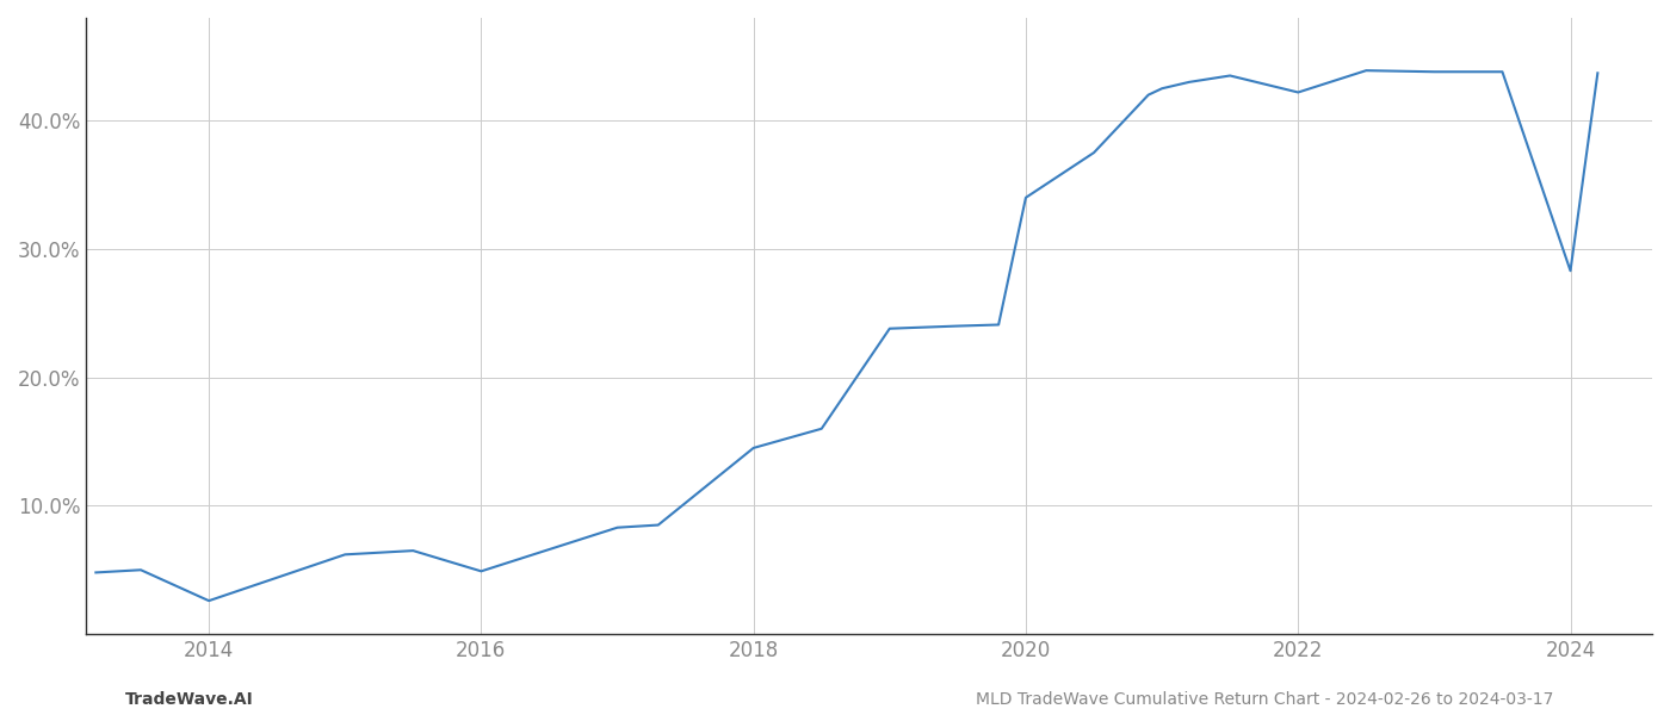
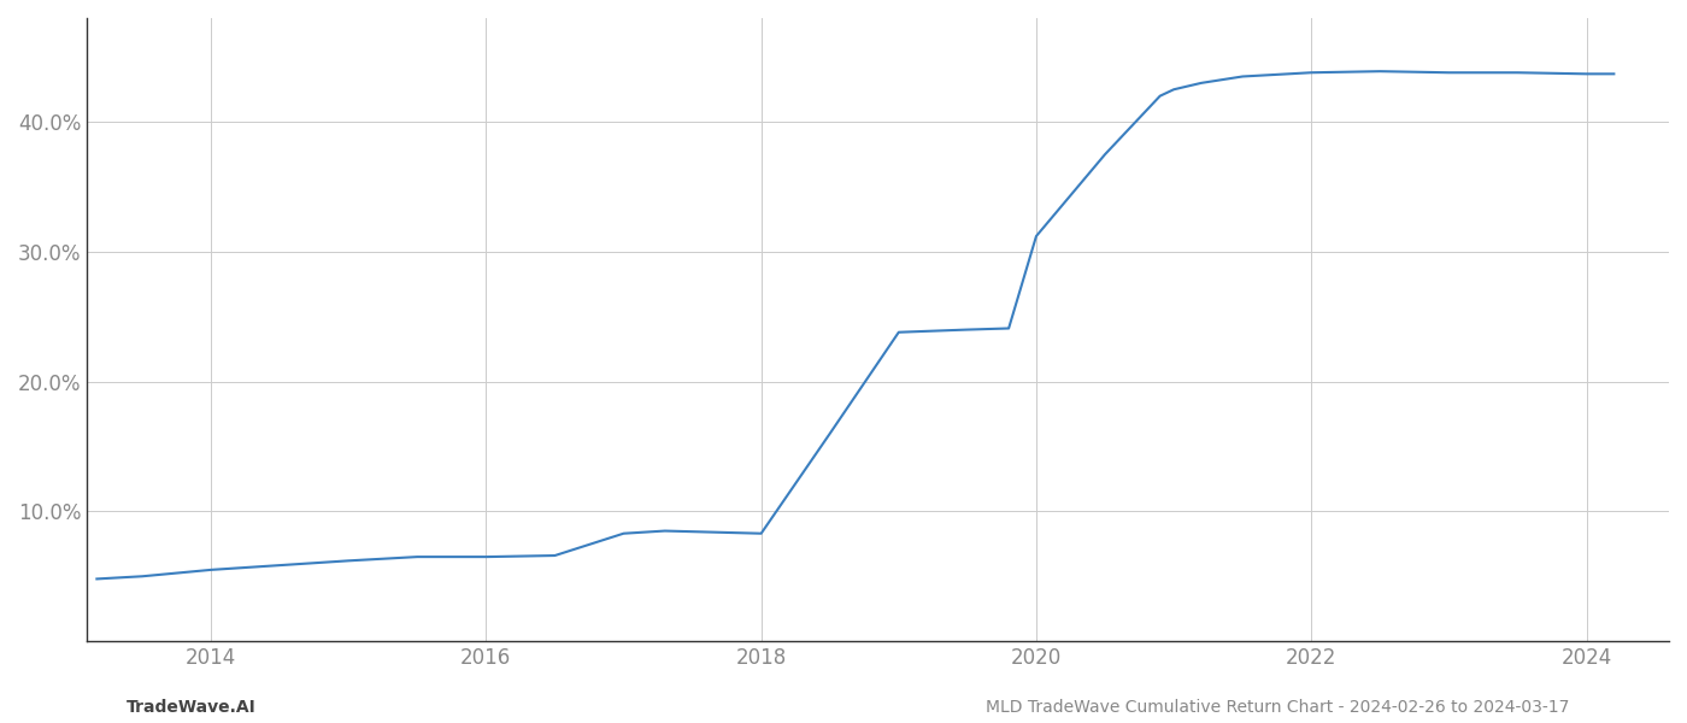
2014: 2.6% -> 5.5%
2016: 4.9% -> 6.5%
2018: 14.5% -> 8.3%
2020: 34.0% -> 31.2%
2022: 42.2% -> 43.8%
2024: 28.3% -> 43.7%
